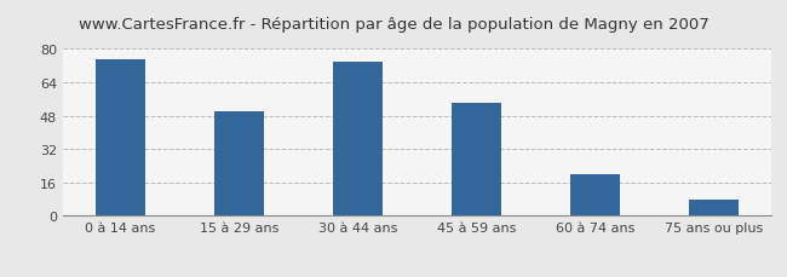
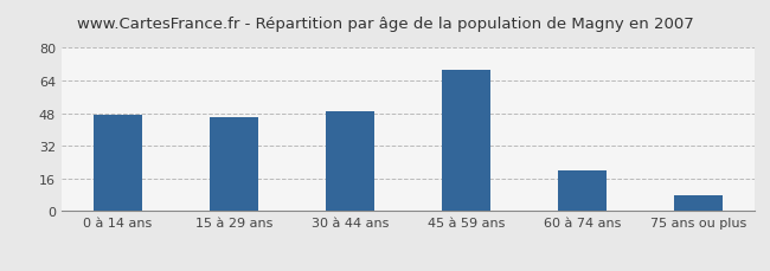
0 à 14 ans: 75 -> 47
15 à 29 ans: 50 -> 46
30 à 44 ans: 74 -> 49
45 à 59 ans: 54 -> 69
